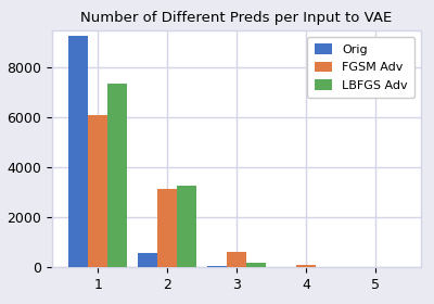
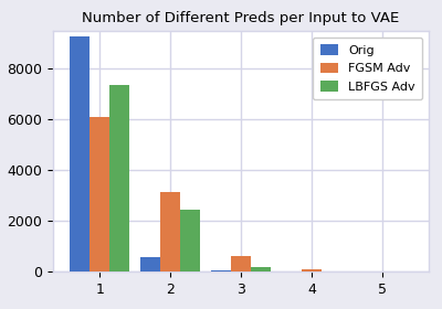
LBFGS Adv/2: 3300 -> 2450
